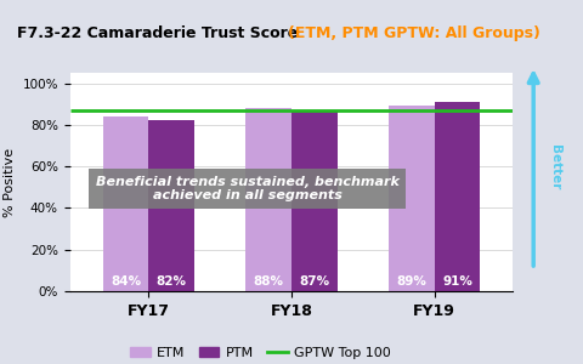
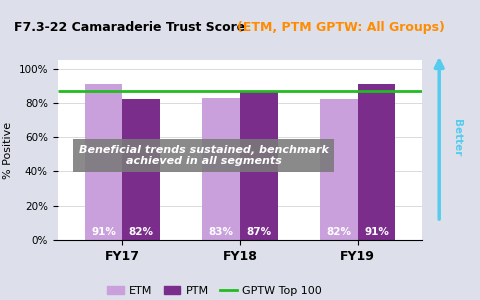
ETM/FY17: 84% -> 91%
ETM/FY18: 88% -> 83%
ETM/FY19: 89% -> 82%
